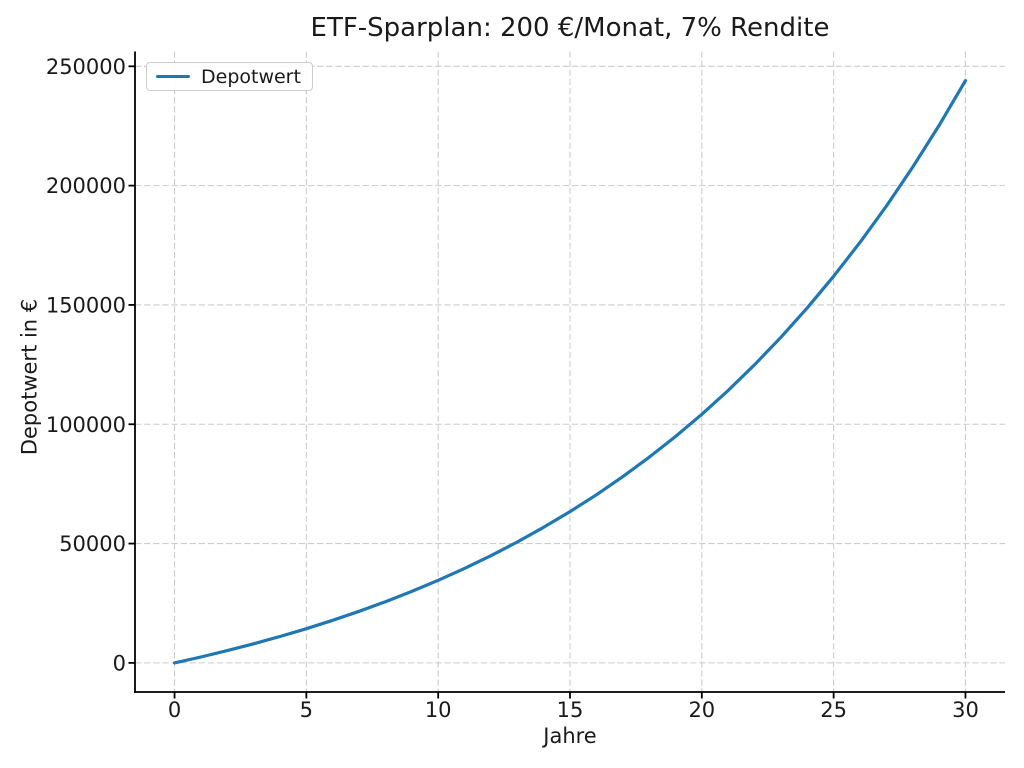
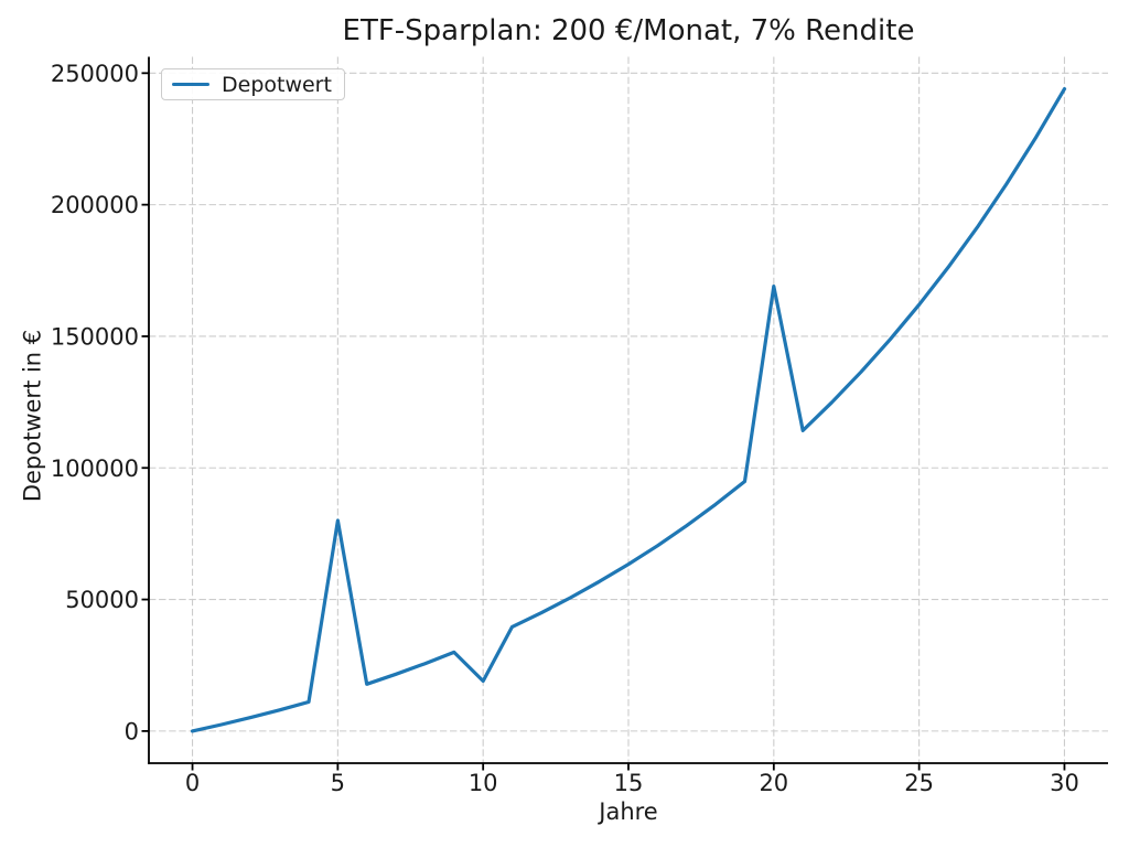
5: 14000 -> 80000
10: 35000 -> 19000
20: 104000 -> 169000
